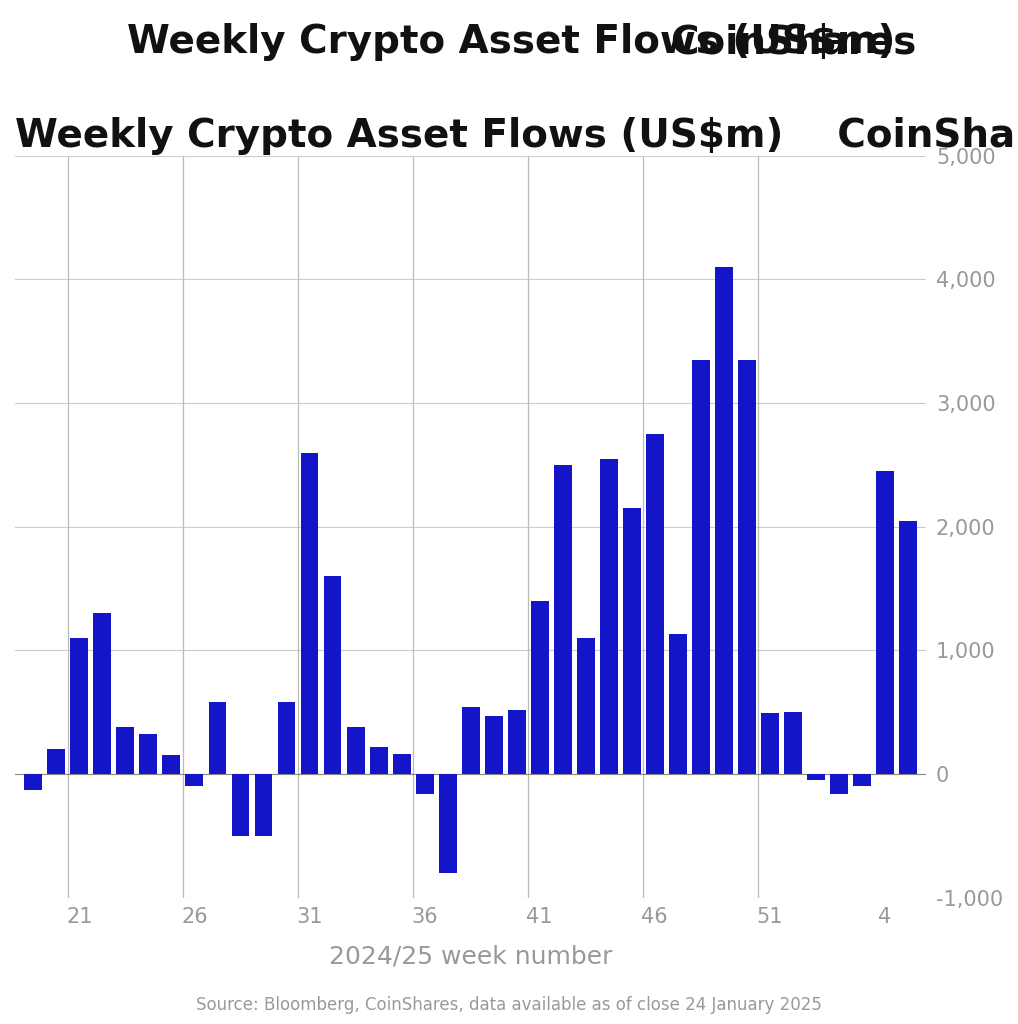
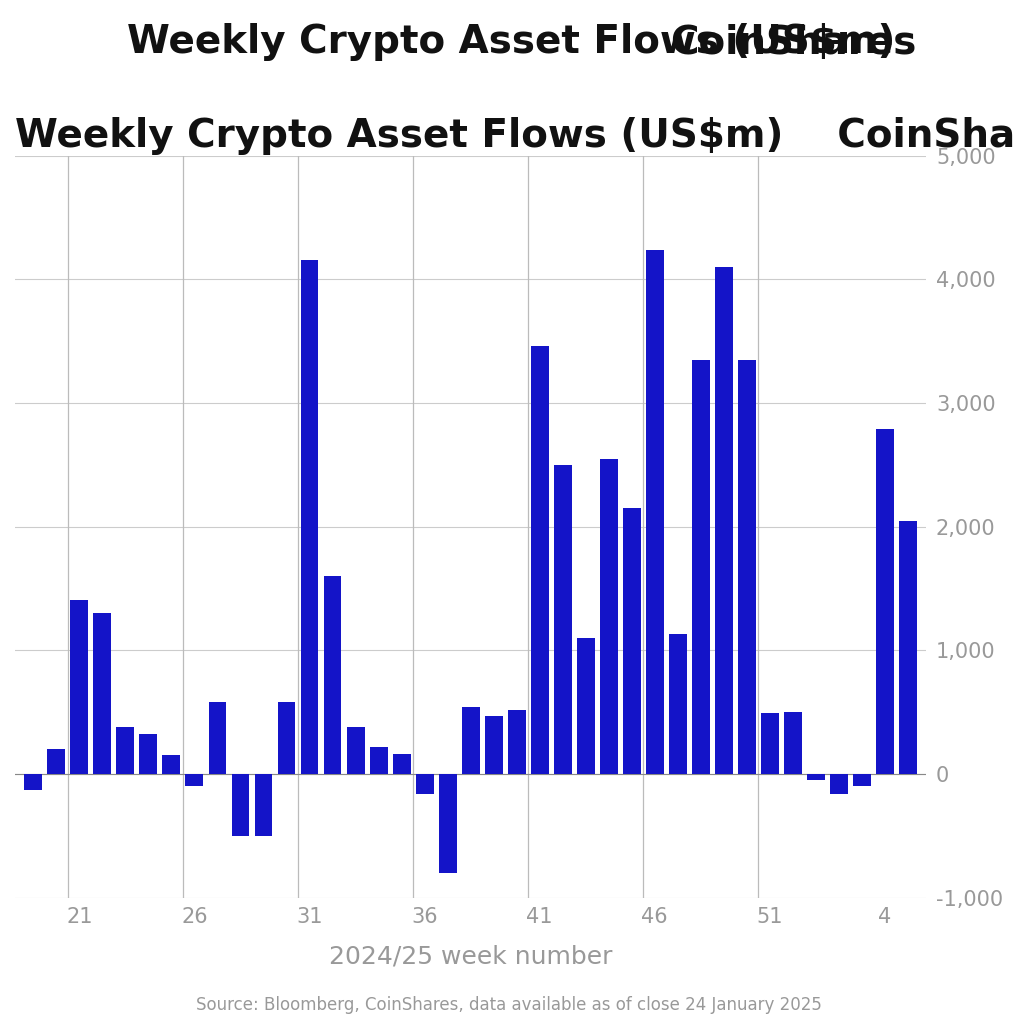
21: 1,100 -> 1,410
31: 2,600 -> 4,160
41: 1,400 -> 3,460
46: 2,750 -> 4,240
4: 2,450 -> 2,790
